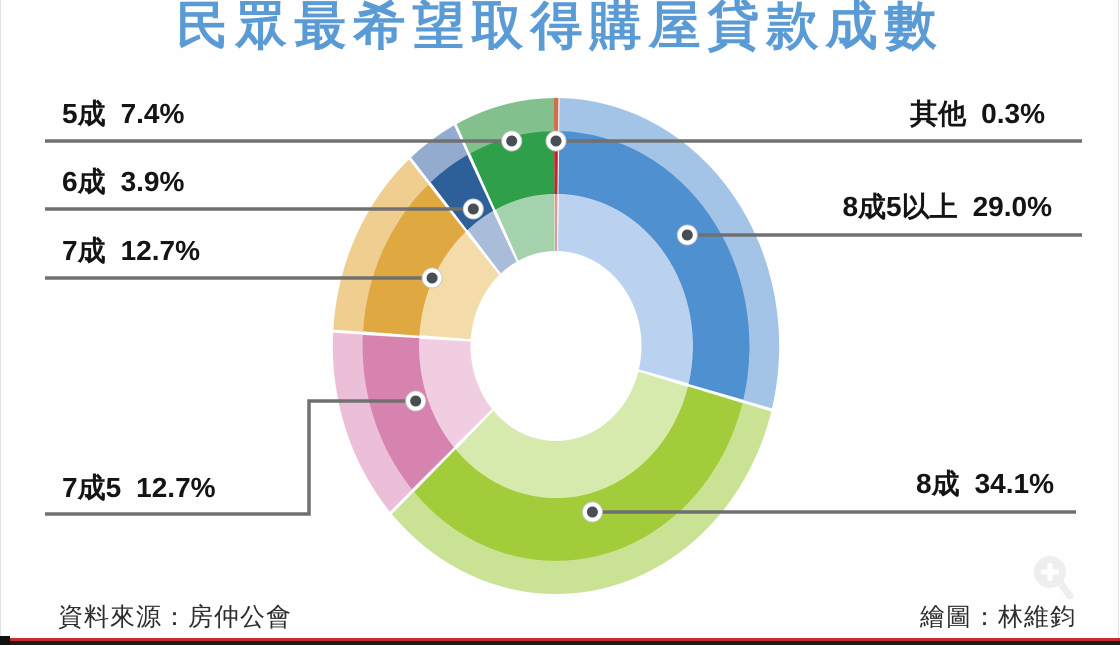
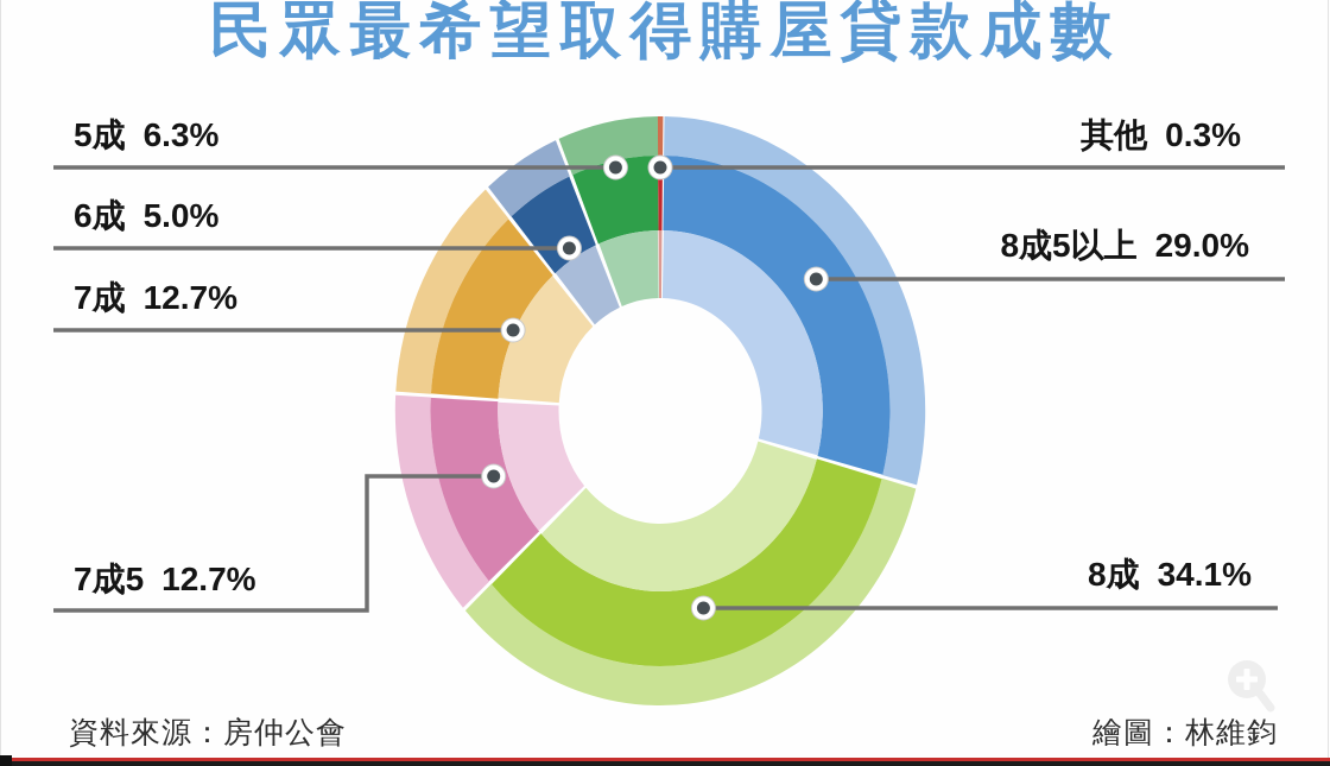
6成: 3.9% -> 5.0%
5成: 7.4% -> 6.3%
